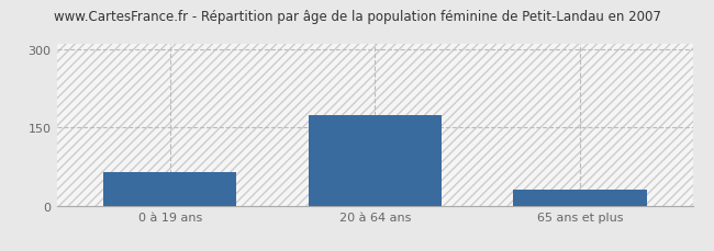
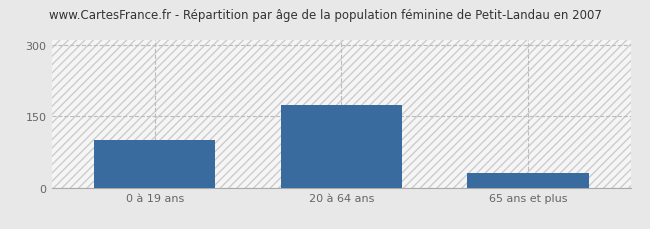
0 à 19 ans: 65 -> 100
